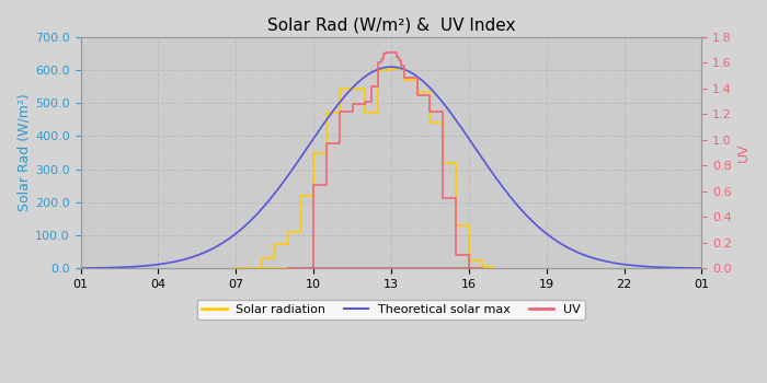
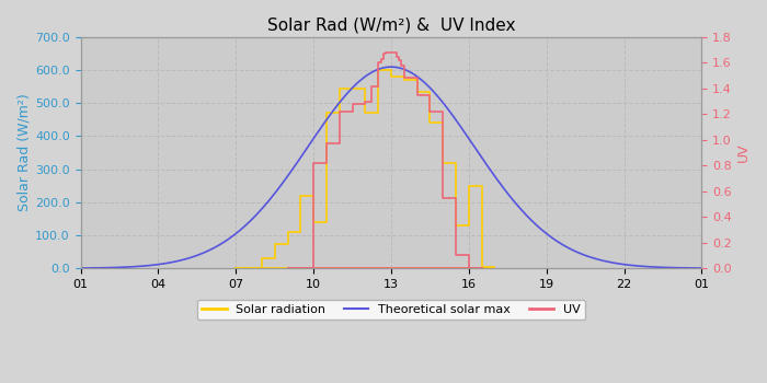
Solar radiation/10: 350 -> 140
UV/10: 0.65 -> 0.82
Solar radiation/13: 605 -> 580
Solar radiation/16: 25 -> 250
